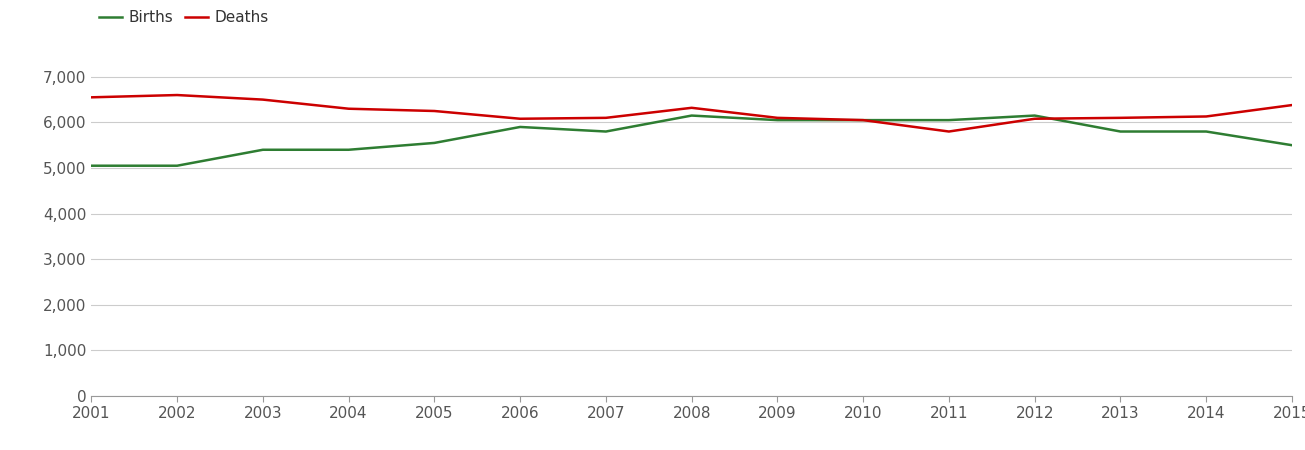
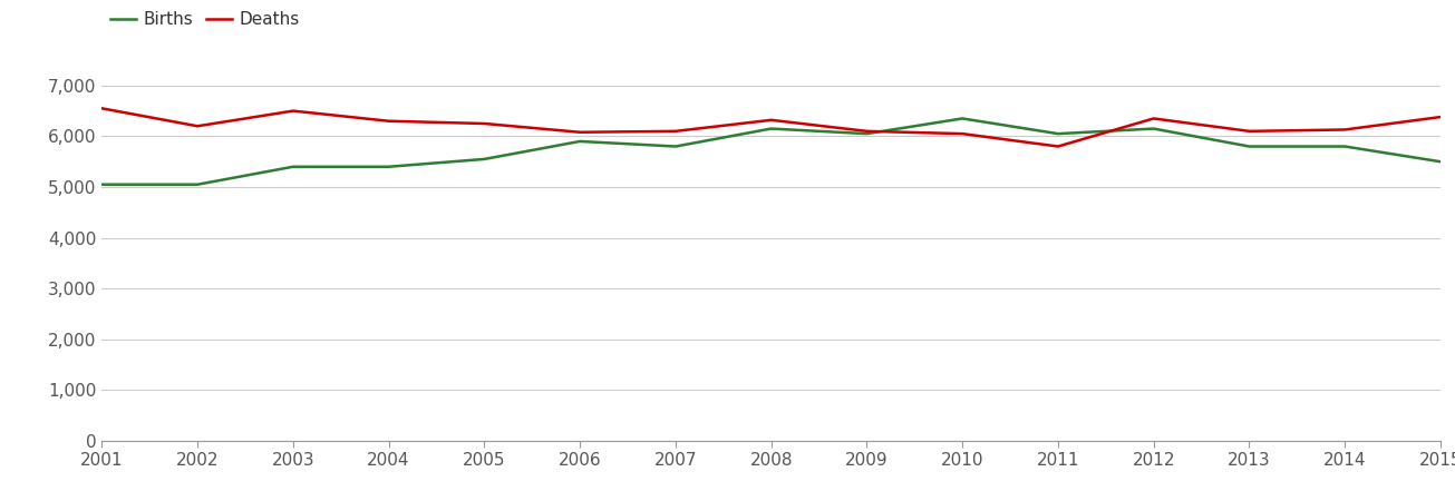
Deaths/2002: 6,600 -> 6,200
Births/2010: 6,050 -> 6,350
Deaths/2012: 6,080 -> 6,350
